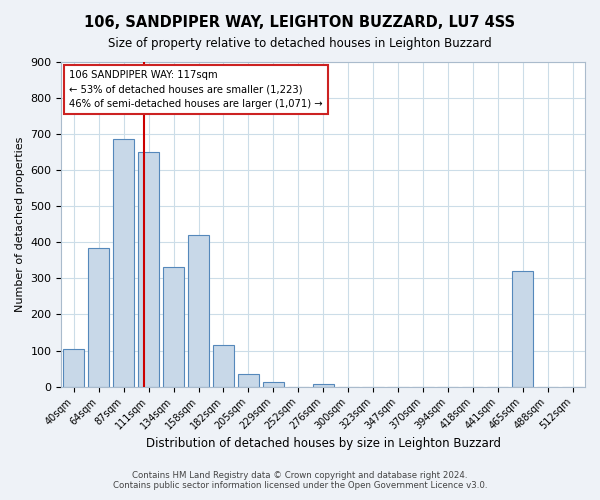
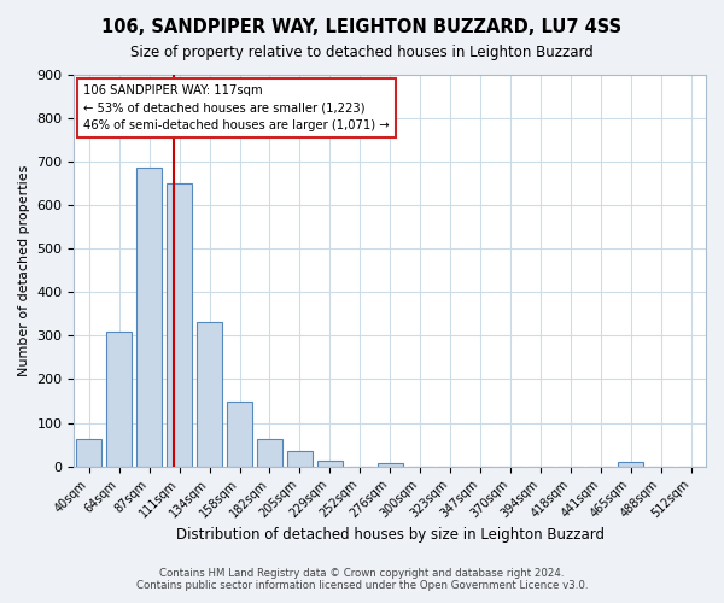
40sqm: 105 -> 63
64sqm: 385 -> 310
158sqm: 420 -> 150
182sqm: 115 -> 63
465sqm: 320 -> 10
